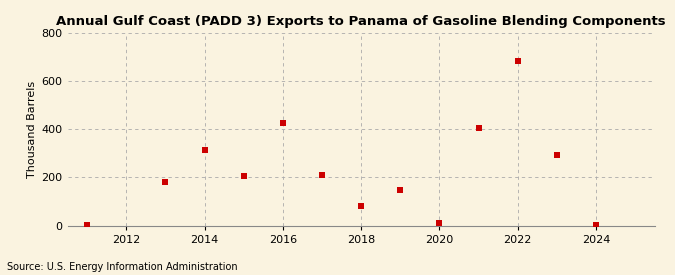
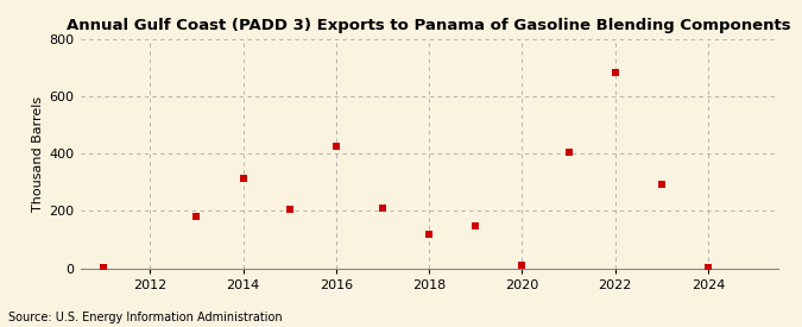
2018: 82 -> 120
